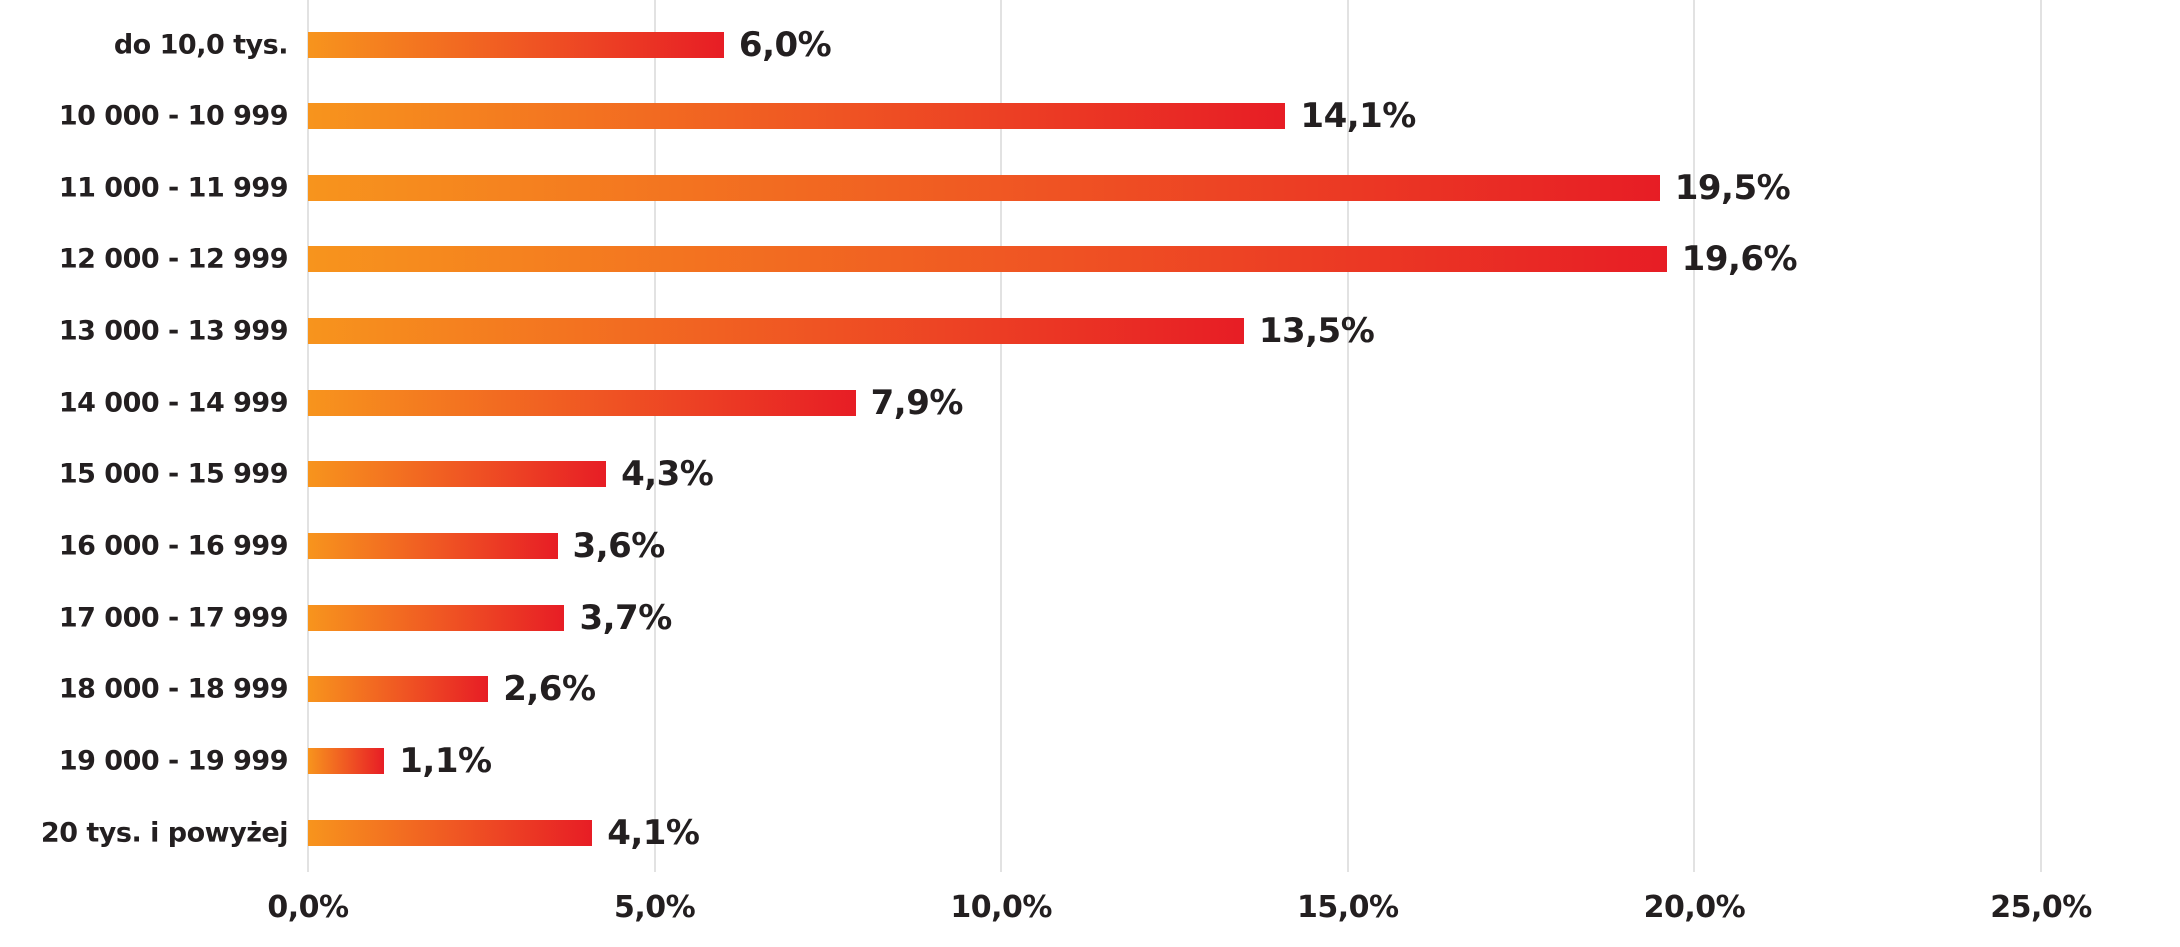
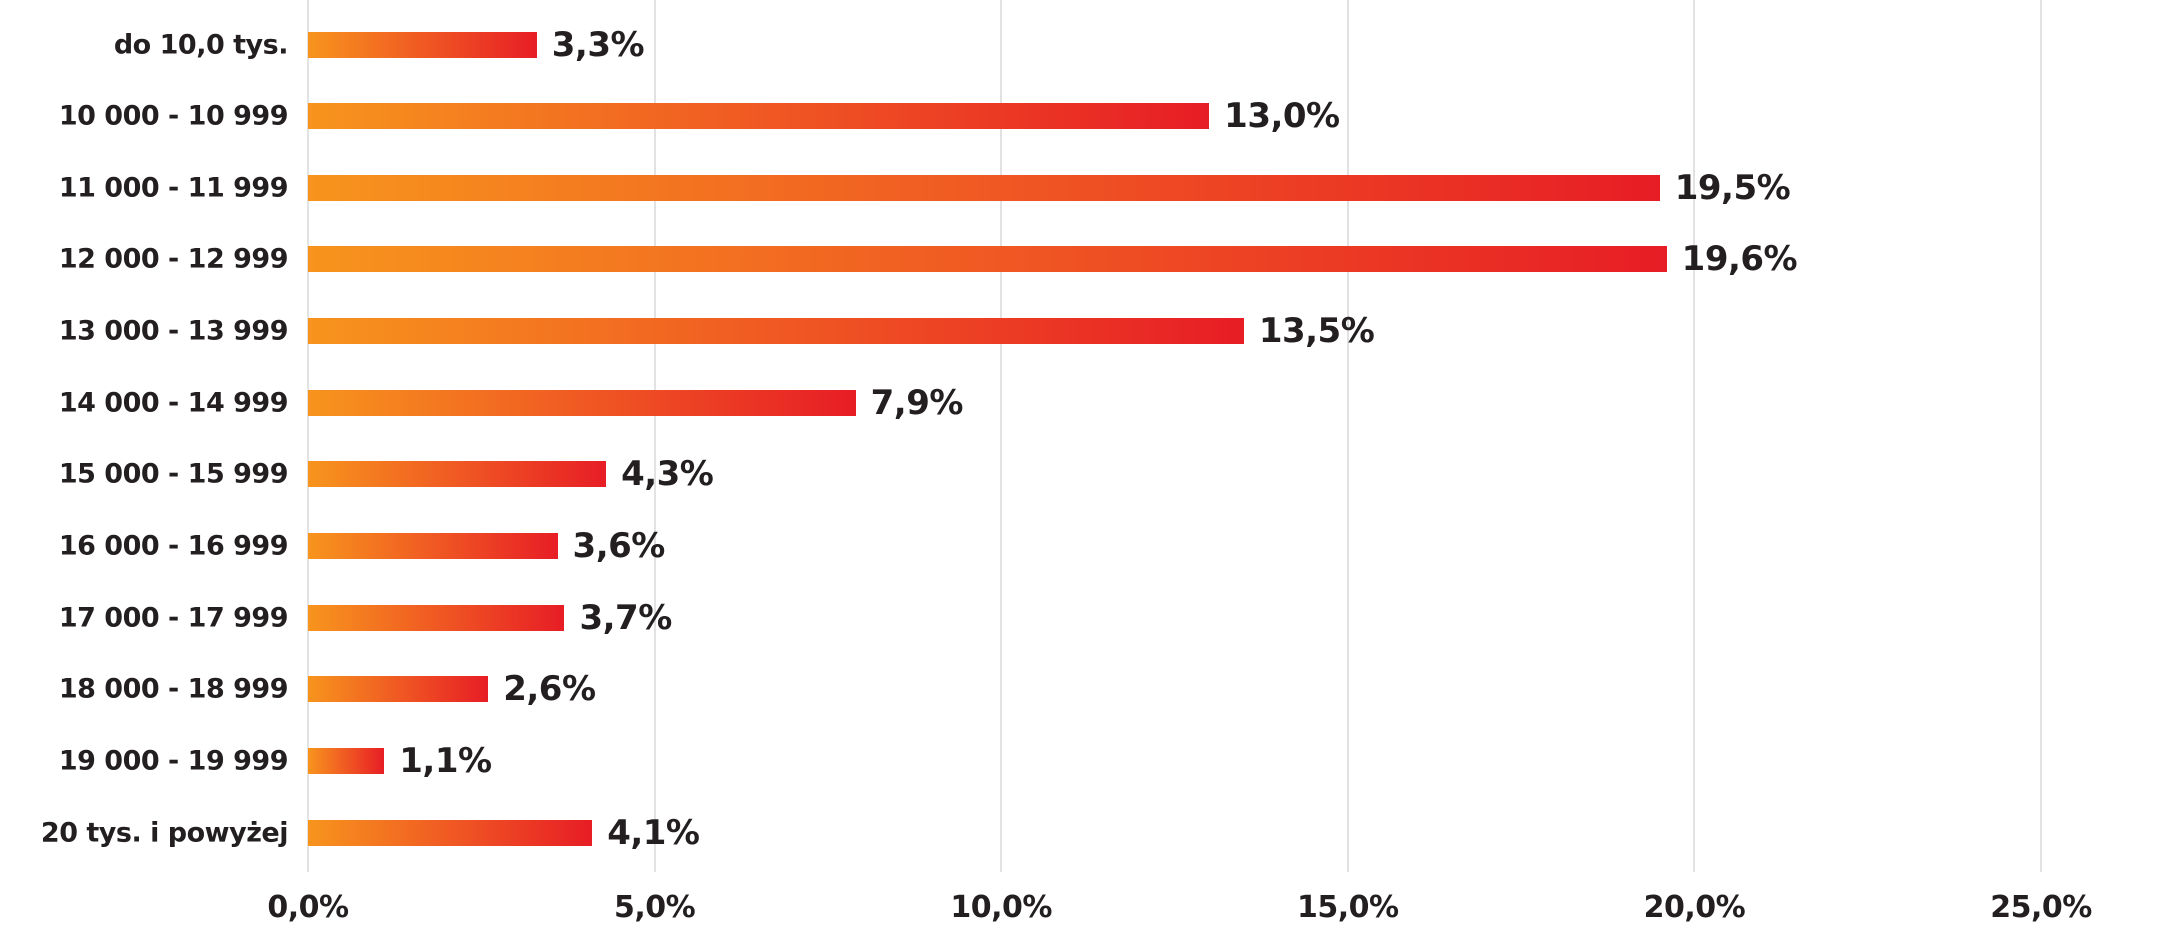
do 10,0 tys.: 6,0% -> 3,3%
10 000 - 10 999: 14,1% -> 13,0%
